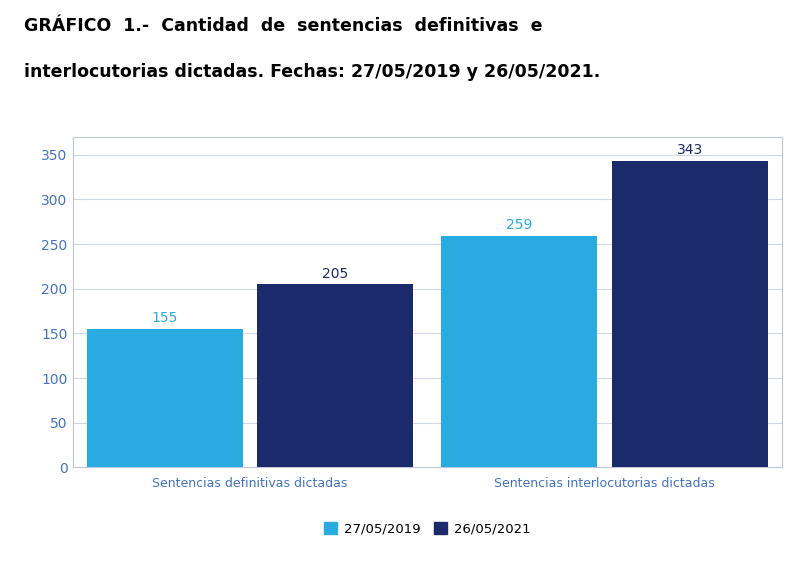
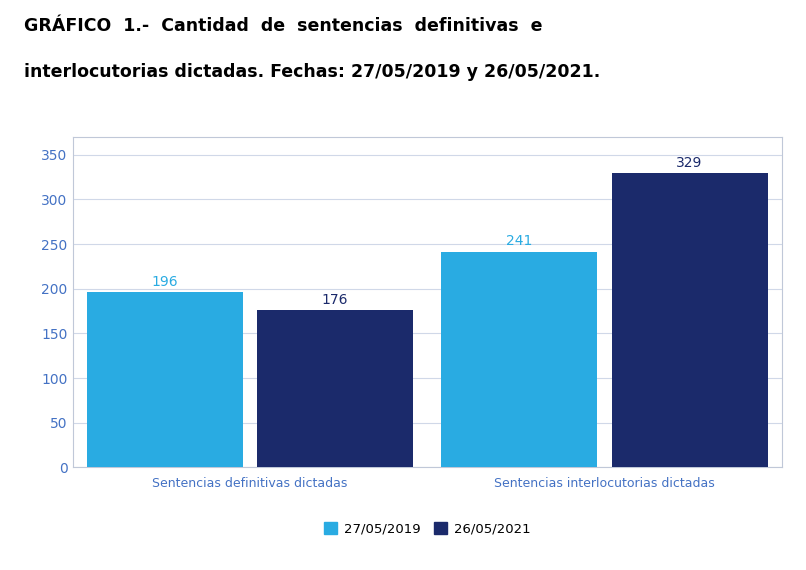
27/05/2019/Sentencias definitivas dictadas: 155 -> 196
26/05/2021/Sentencias definitivas dictadas: 205 -> 176
27/05/2019/Sentencias interlocutorias dictadas: 259 -> 241
26/05/2021/Sentencias interlocutorias dictadas: 343 -> 329
